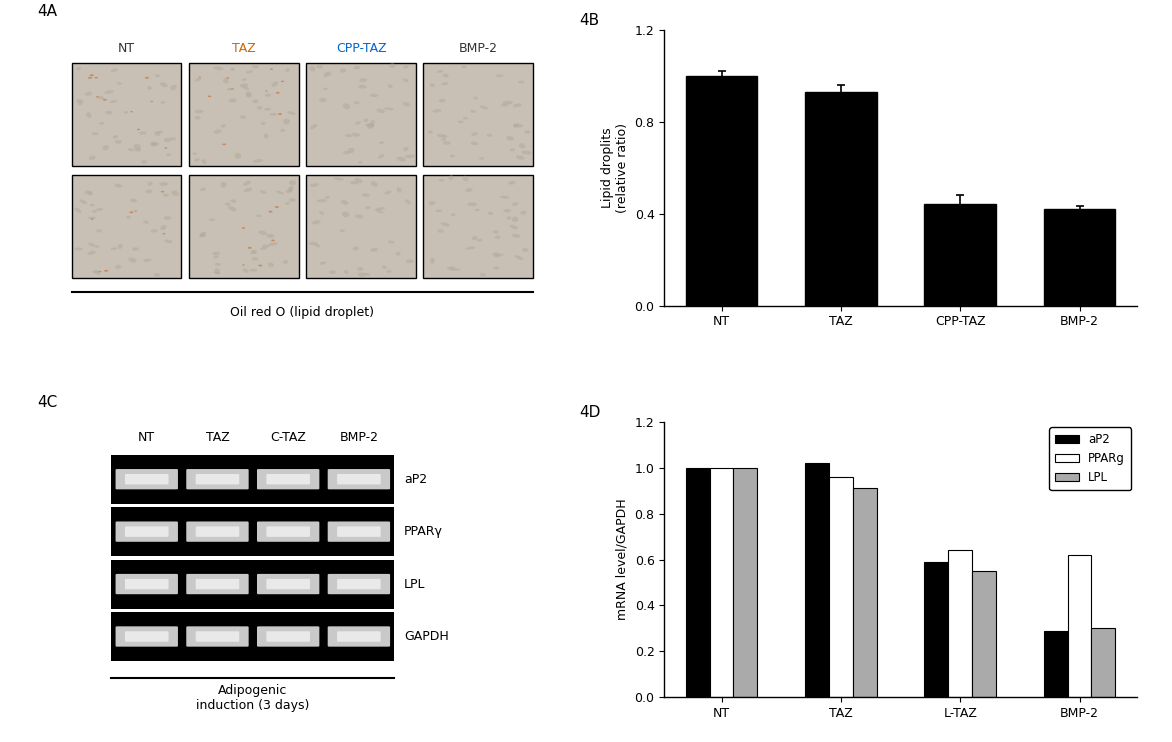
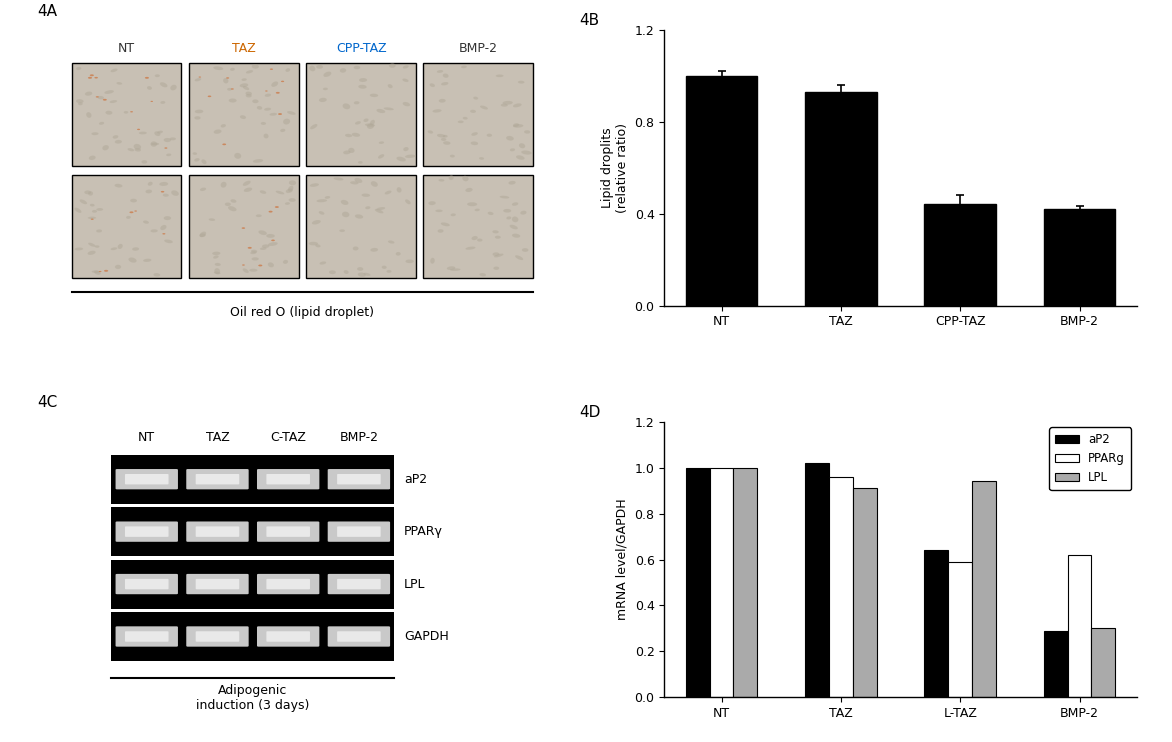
aP2/L-TAZ: 0.59 -> 0.64
PPARg/L-TAZ: 0.64 -> 0.59
LPL/L-TAZ: 0.55 -> 0.94
